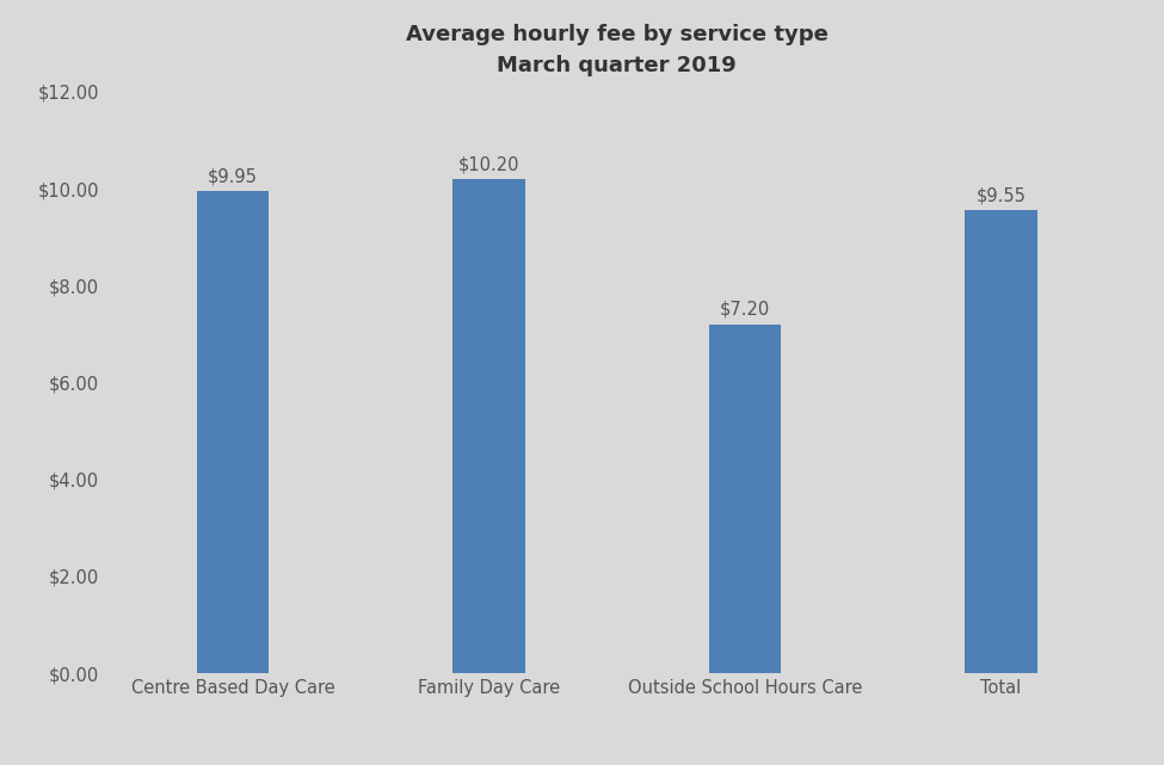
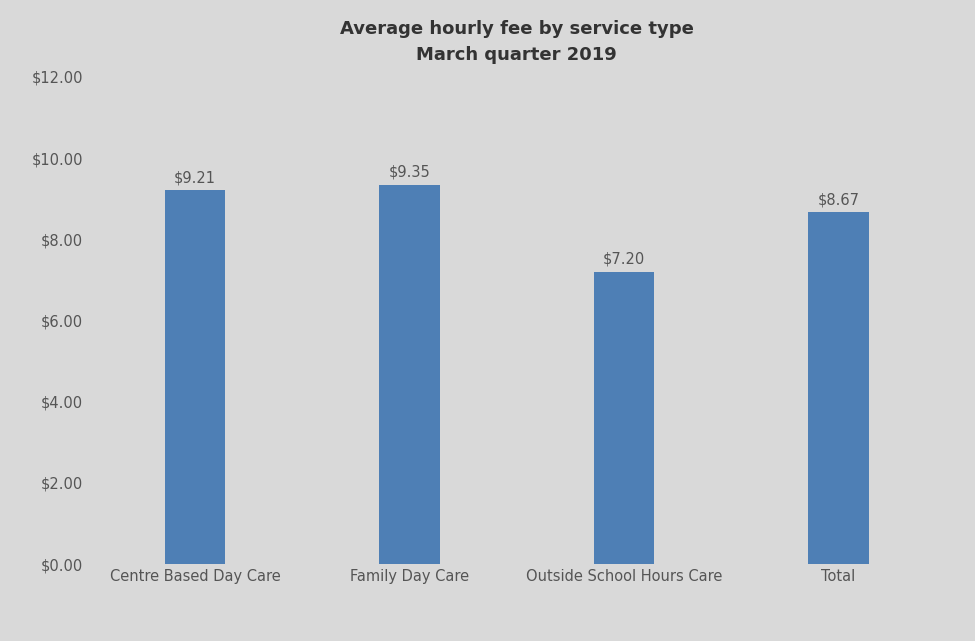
Centre Based Day Care: $9.95 -> $9.21
Family Day Care: $10.20 -> $9.35
Total: $9.55 -> $8.67
